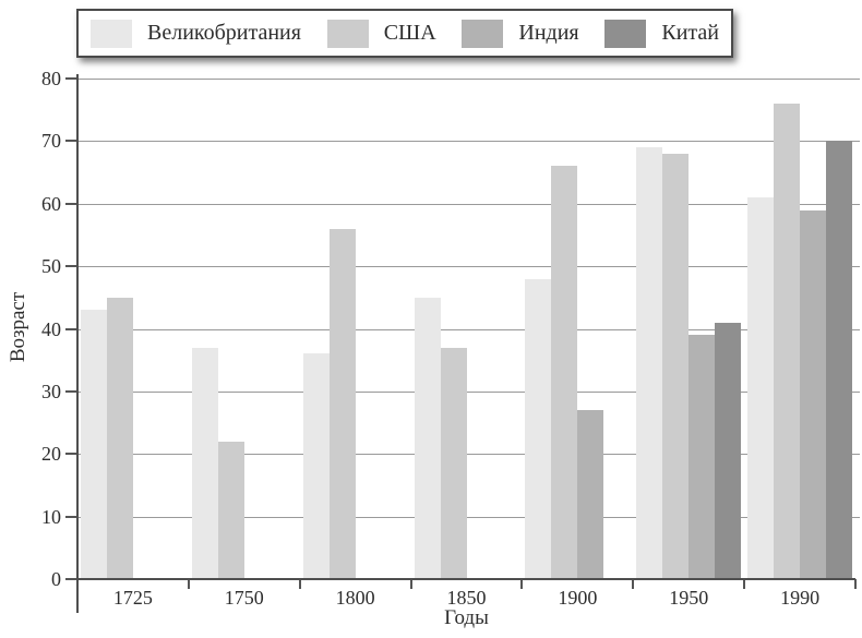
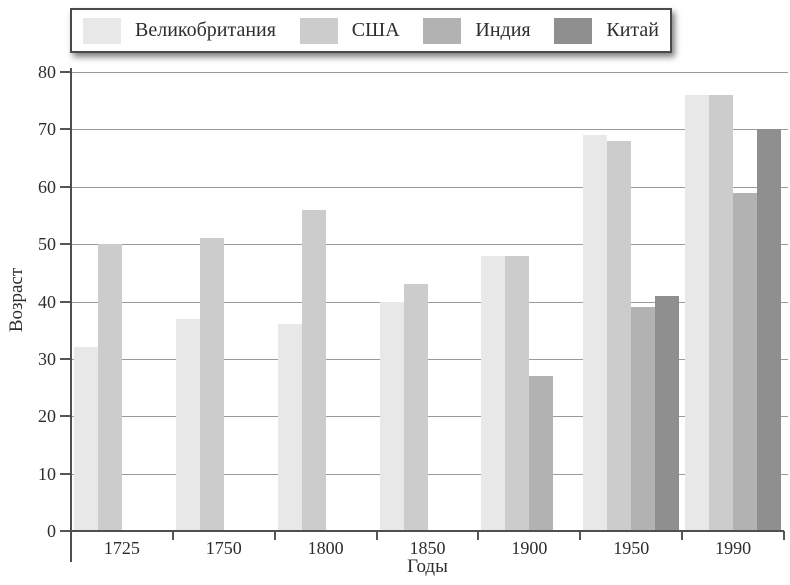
Великобритания/1725: 43 -> 32
США/1725: 45 -> 50
США/1750: 22 -> 51
Великобритания/1850: 45 -> 40
США/1850: 37 -> 43
США/1900: 66 -> 48
Великобритания/1990: 61 -> 76
